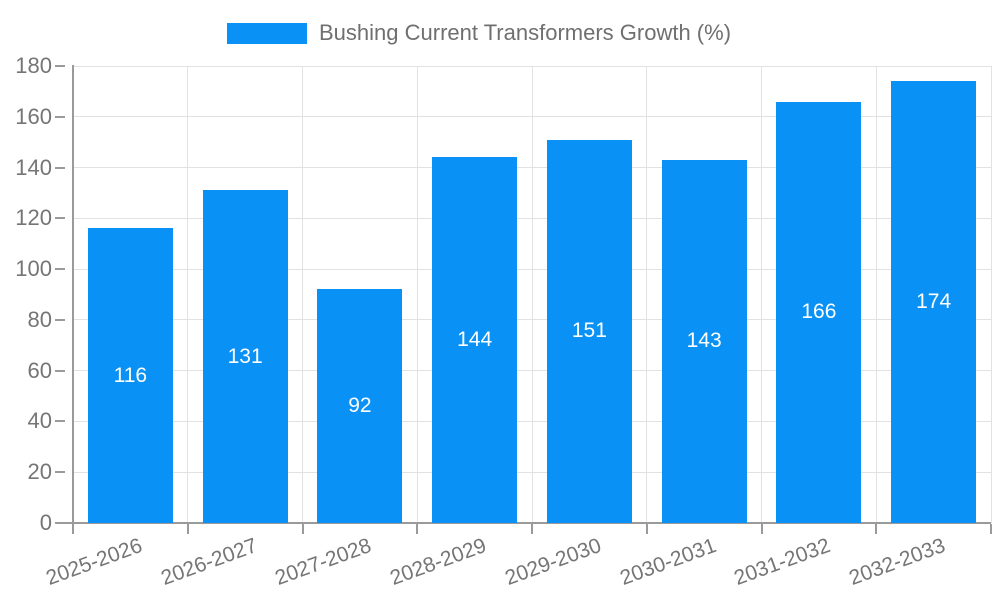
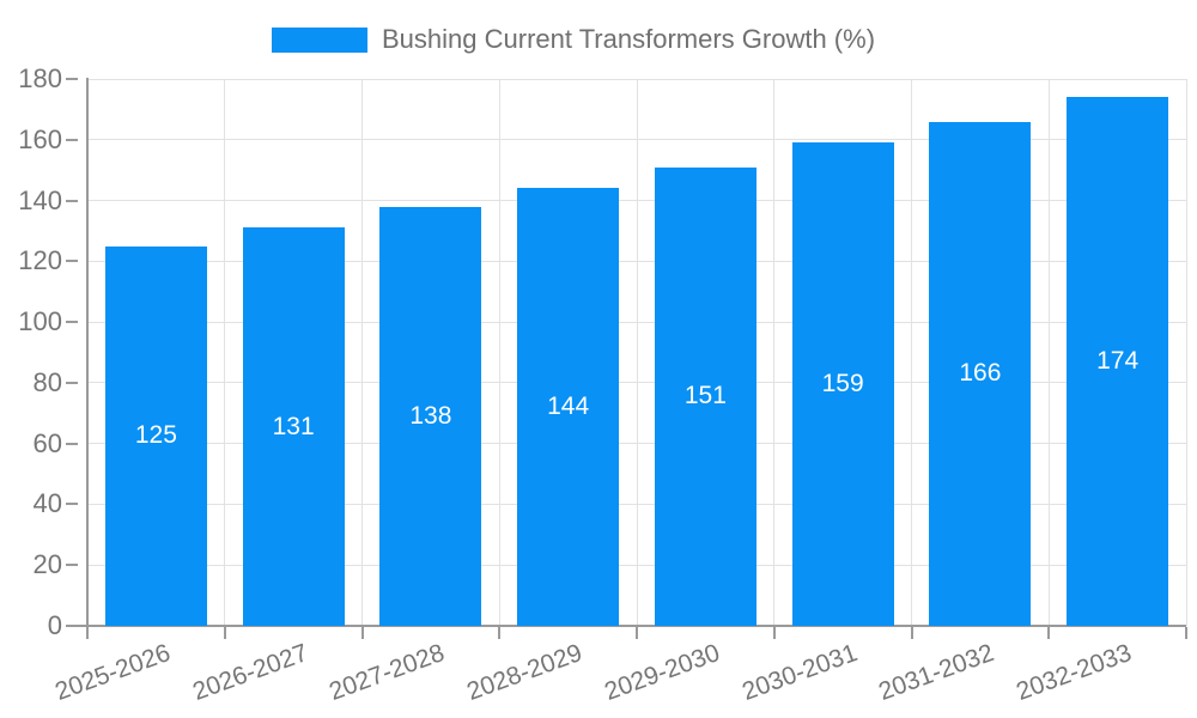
2025-2026: 116 -> 125
2027-2028: 92 -> 138
2030-2031: 143 -> 159
